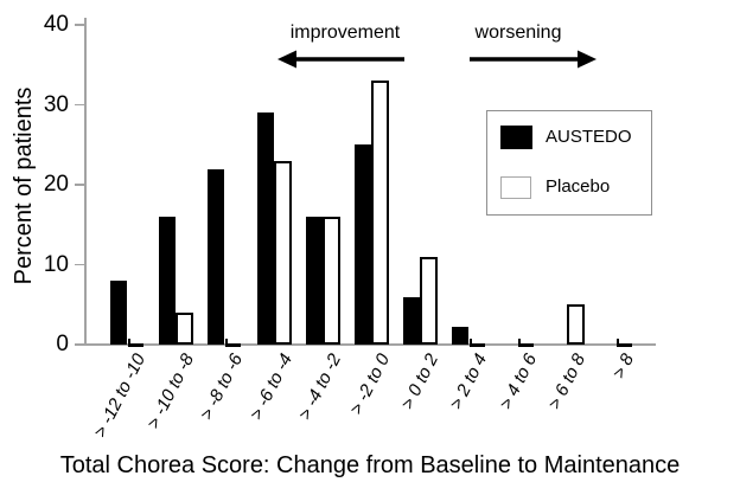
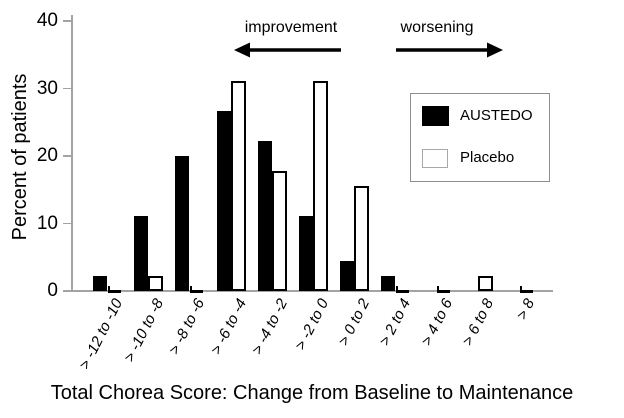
AUSTEDO/> -12 to -10: 8 -> 2
AUSTEDO/> -10 to -8: 16 -> 11
Placebo/> -10 to -8: 4 -> 2
AUSTEDO/> -8 to -6: 22 -> 20
AUSTEDO/> -6 to -4: 29 -> 27
Placebo/> -6 to -4: 23 -> 31
AUSTEDO/> -4 to -2: 16 -> 22
Placebo/> -4 to -2: 16 -> 18
AUSTEDO/> -2 to 0: 25 -> 11
Placebo/> -2 to 0: 33 -> 31
AUSTEDO/> 0 to 2: 6 -> 4
Placebo/> 0 to 2: 11 -> 16
Placebo/> 6 to 8: 5 -> 2
